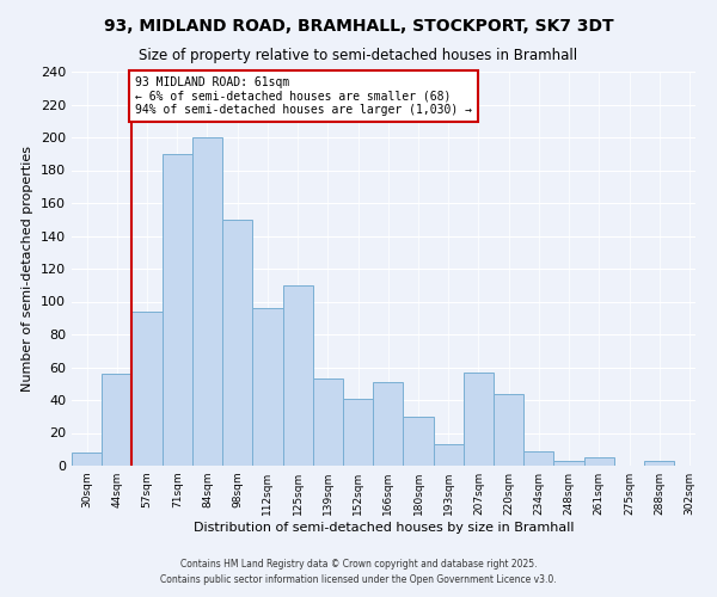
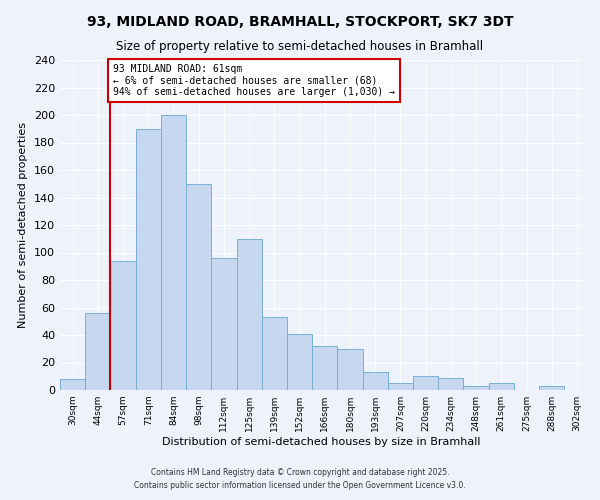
166sqm: 51 -> 32
207sqm: 57 -> 5
220sqm: 44 -> 10
